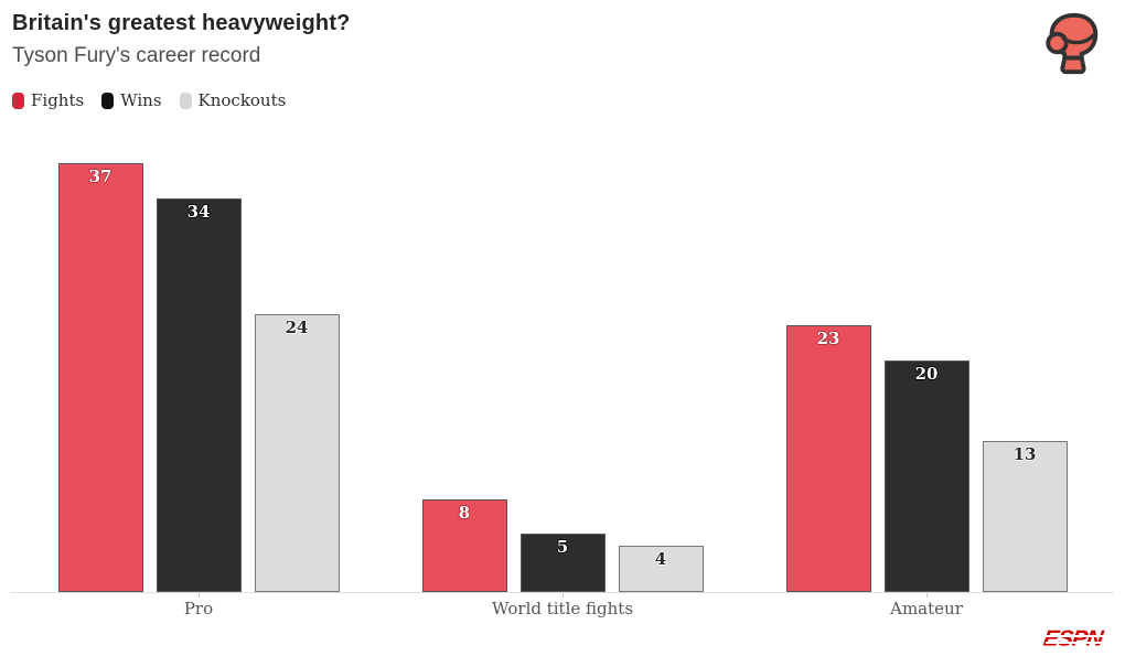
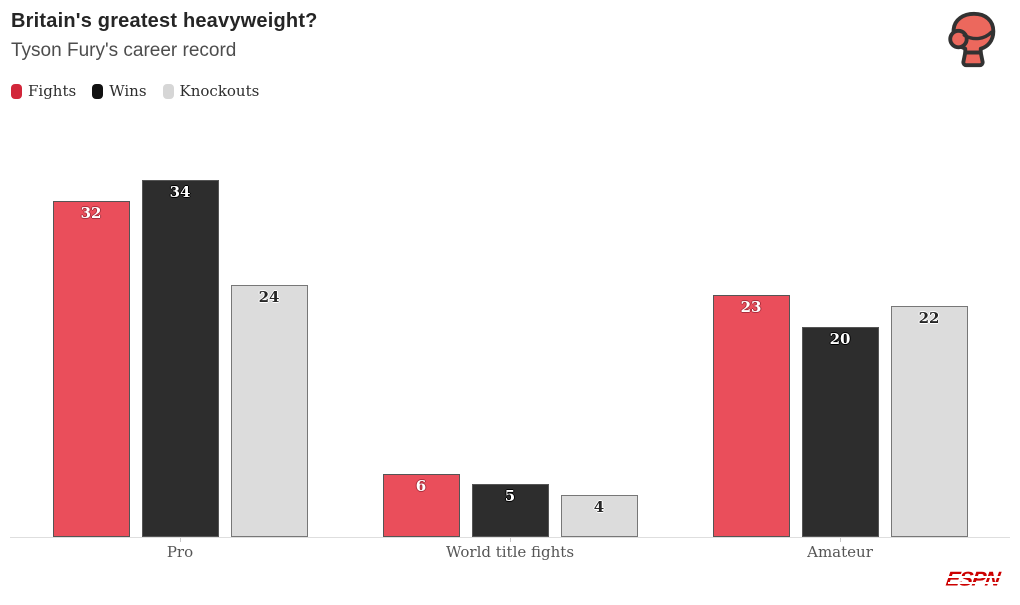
Fights/Pro: 37 -> 32
Fights/World title fights: 8 -> 6
Knockouts/Amateur: 13 -> 22
